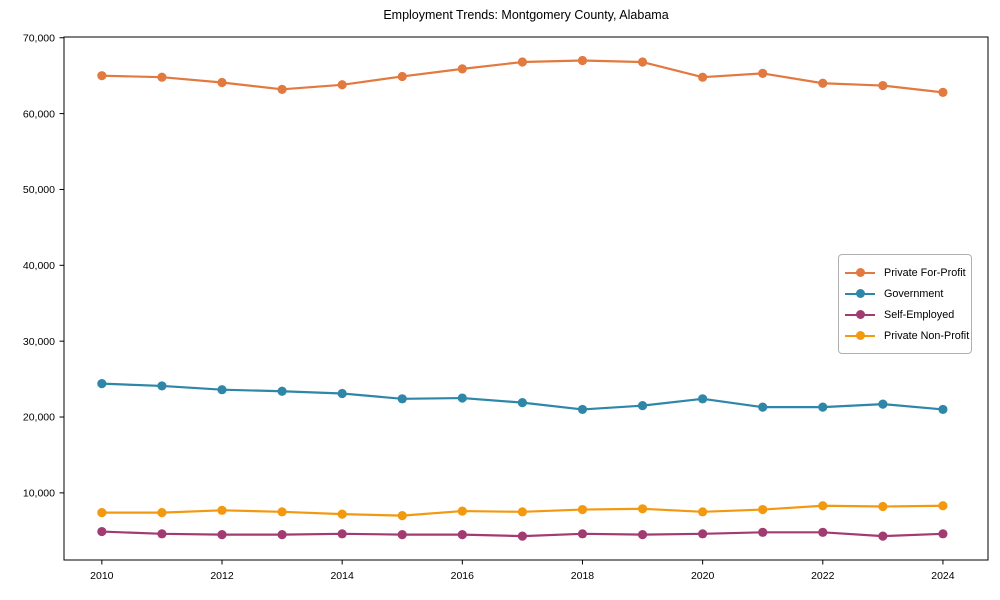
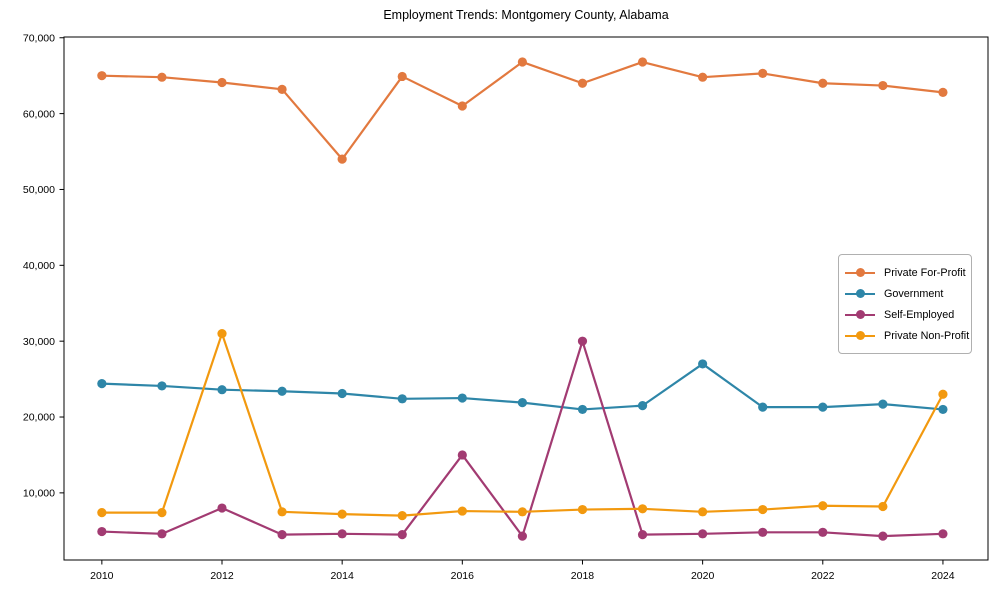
Self-Employed/2012: 4000 -> 8000
Private Non-Profit/2012: 8000 -> 31000
Private For-Profit/2014: 64000 -> 54000
Private For-Profit/2016: 66000 -> 61000
Self-Employed/2016: 4000 -> 15000
Private For-Profit/2018: 67000 -> 64000
Self-Employed/2018: 5000 -> 30000
Government/2020: 22000 -> 27000
Private Non-Profit/2024: 8000 -> 23000
